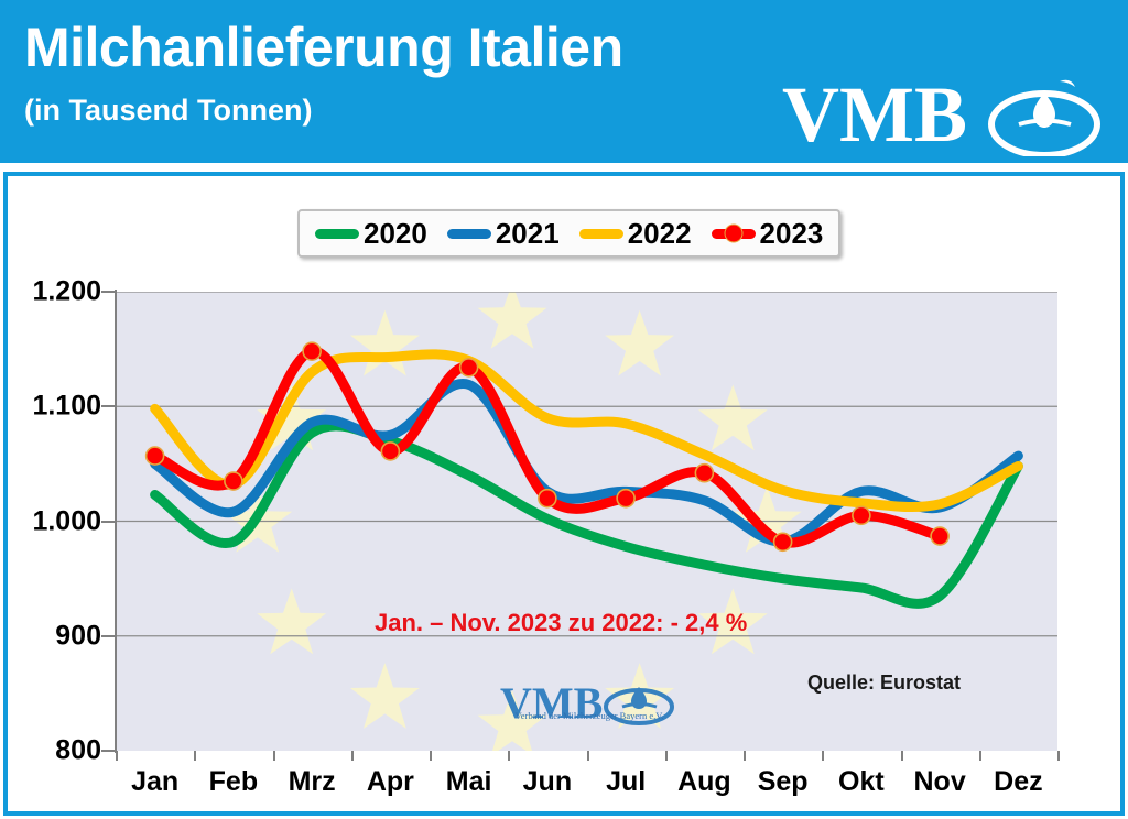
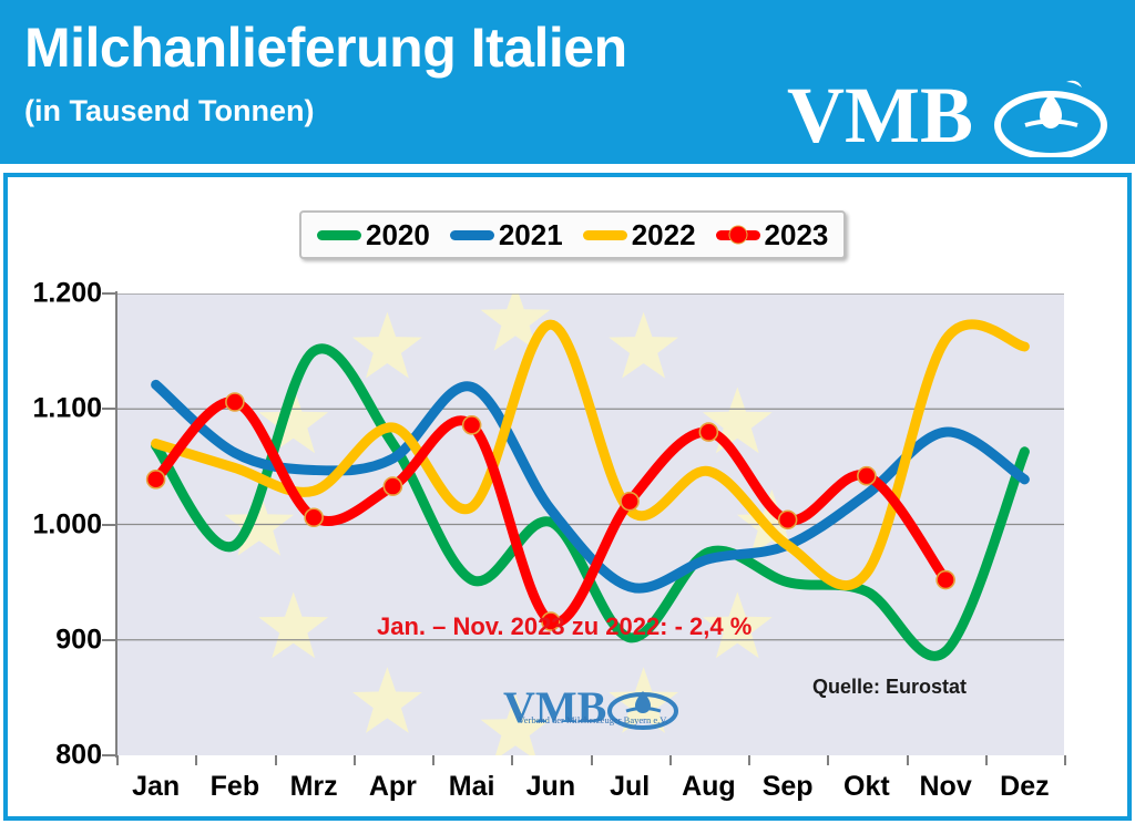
2020/Jan: 1023 -> 1068
2021/Jan: 1050 -> 1121
2022/Jan: 1098 -> 1070
2023/Jan: 1057 -> 1039
2021/Feb: 1008 -> 1062
2022/Feb: 1032 -> 1049
2023/Feb: 1035 -> 1106
2020/Mrz: 1077 -> 1150
2021/Mrz: 1086 -> 1047
2022/Mrz: 1130 -> 1029
2023/Mrz: 1148 -> 1006
2021/Apr: 1075 -> 1057
2022/Apr: 1143 -> 1084
2023/Apr: 1061 -> 1033
2020/Mai: 1040 -> 952
2022/Mai: 1140 -> 1015
2023/Mai: 1134 -> 1086
2021/Jun: 1026 -> 1013
2022/Jun: 1090 -> 1173
2023/Jun: 1020 -> 916
2020/Jul: 978 -> 902
2021/Jul: 1026 -> 946
2022/Jul: 1085 -> 1012
2020/Aug: 962 -> 976
2021/Aug: 1018 -> 970
2022/Aug: 1058 -> 1046
2023/Aug: 1042 -> 1080
2022/Sep: 1027 -> 982
2023/Sep: 982 -> 1004
2022/Okt: 1016 -> 958
2023/Okt: 1005 -> 1042
2020/Nov: 935 -> 890
2021/Nov: 1012 -> 1080
2022/Nov: 1015 -> 1160
2023/Nov: 987 -> 952
2020/Dez: 1048 -> 1063
2021/Dez: 1057 -> 1039
2022/Dez: 1048 -> 1154
